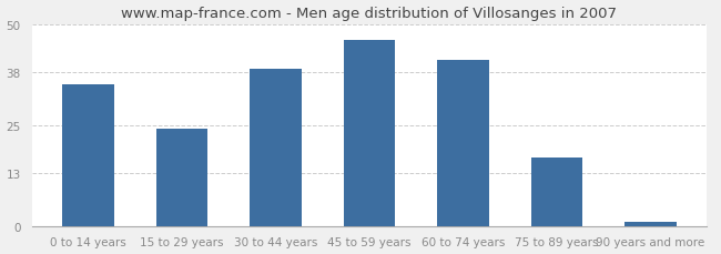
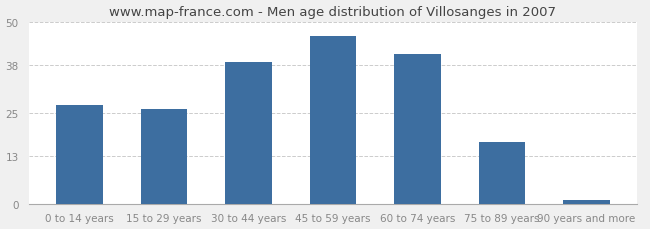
0 to 14 years: 35 -> 27
15 to 29 years: 24 -> 26
